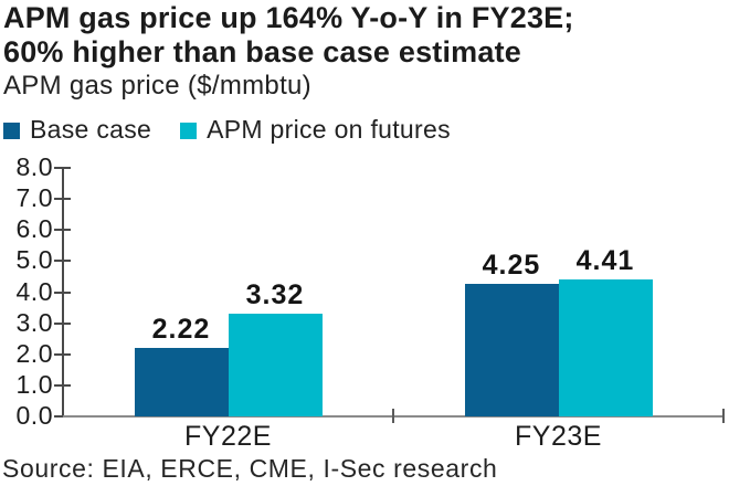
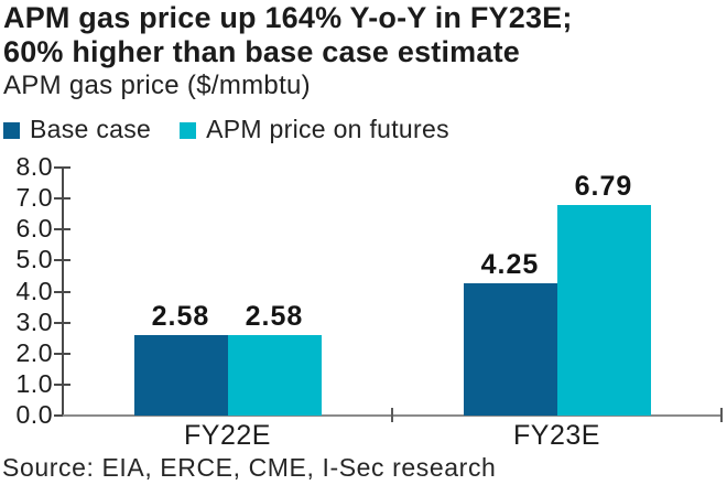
Base case/FY22E: 2.22 -> 2.58
APM price on futures/FY22E: 3.32 -> 2.58
APM price on futures/FY23E: 4.41 -> 6.79
